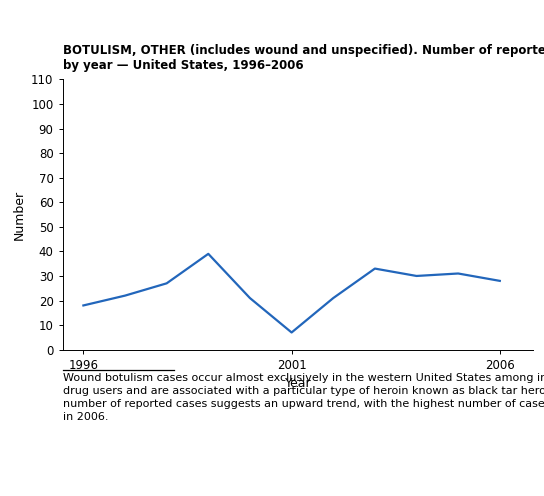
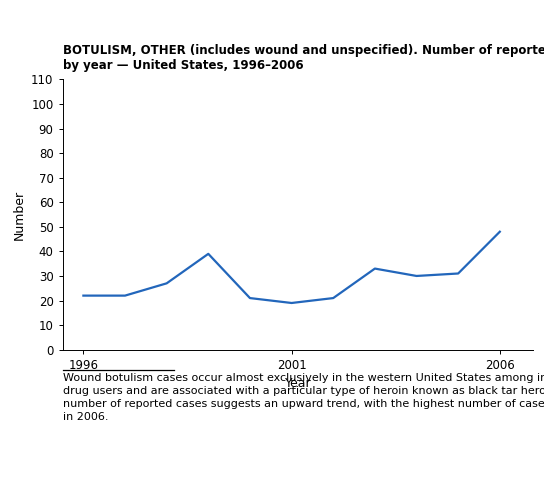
1996: 18 -> 22
2001: 7 -> 19
2006: 28 -> 48
